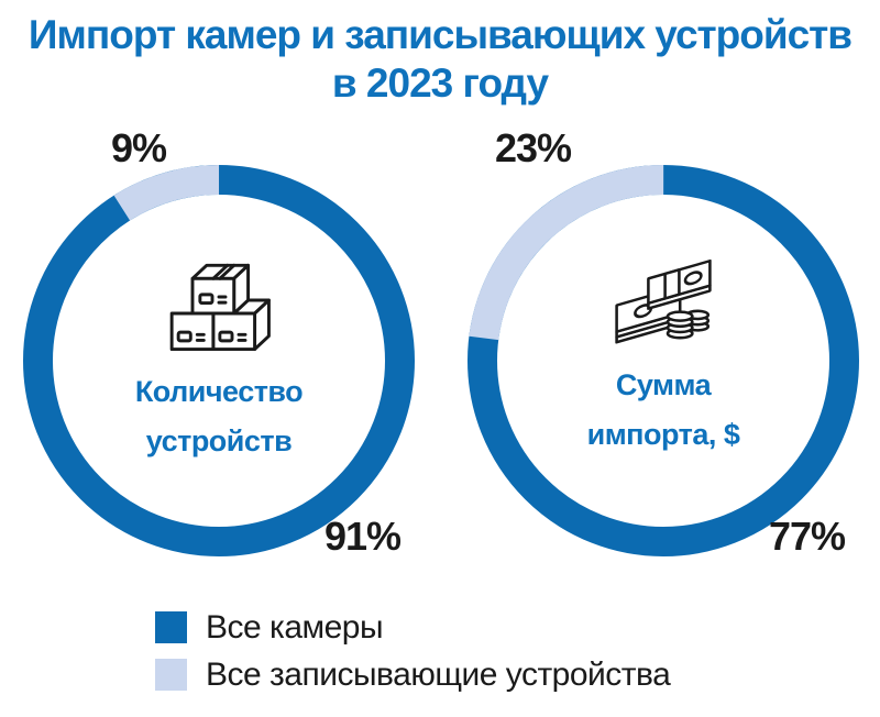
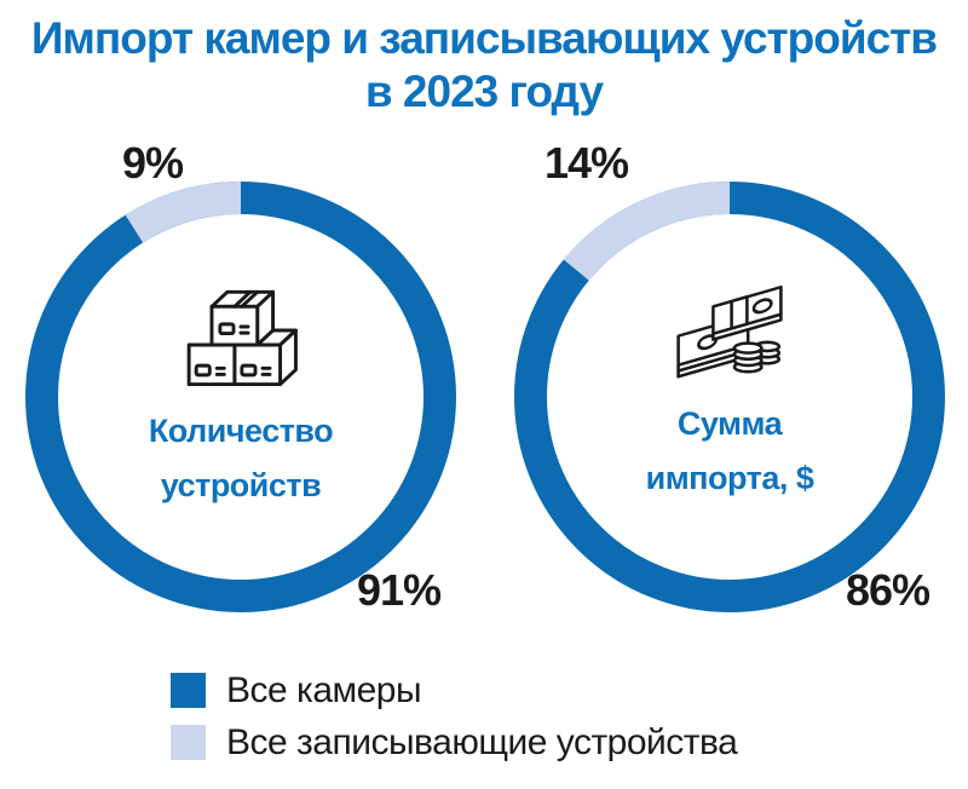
Сумма импорта, $/Все камеры: 77% -> 86%
Сумма импорта, $/Все записывающие устройства: 23% -> 14%
